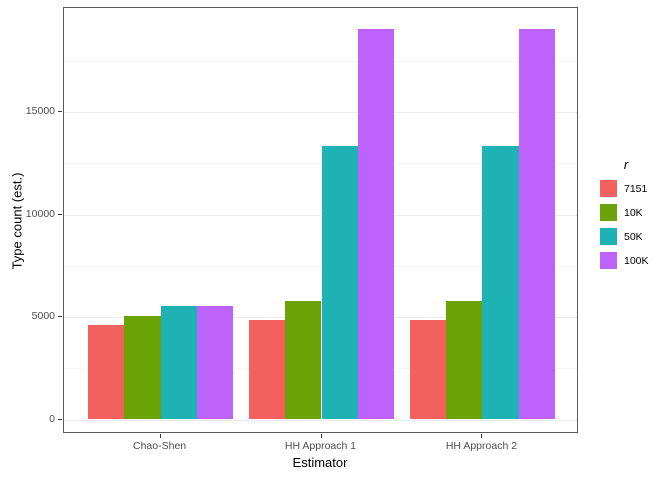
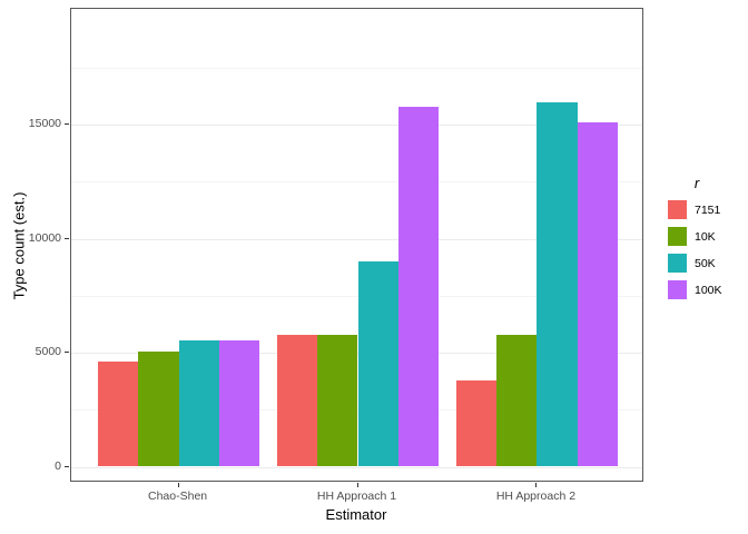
7151/HH Approach 1: 4800 -> 5800
50K/HH Approach 1: 13400 -> 9000
100K/HH Approach 1: 19000 -> 15800
7151/HH Approach 2: 4800 -> 3800
50K/HH Approach 2: 13400 -> 16000
100K/HH Approach 2: 19000 -> 15100
